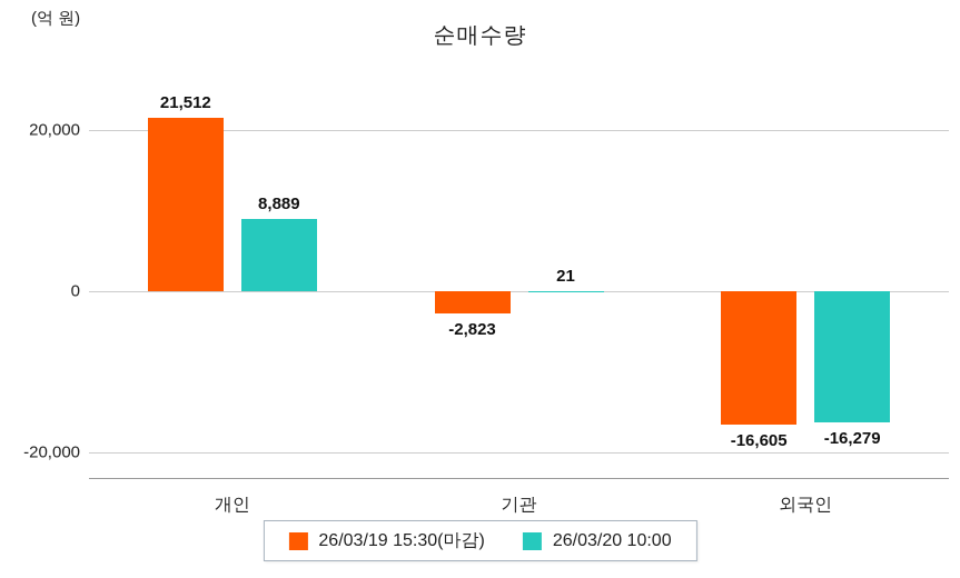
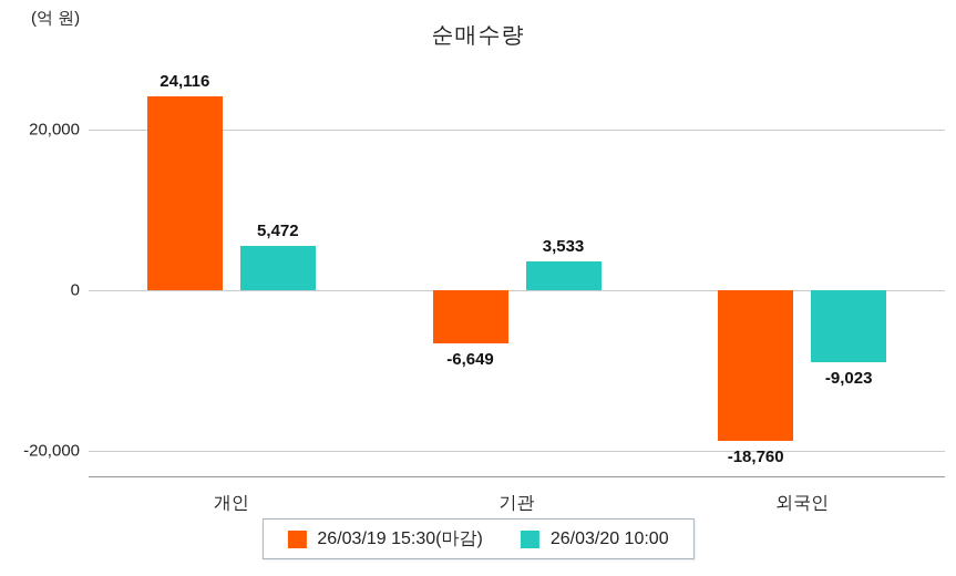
26/03/19 15:30(마감)/개인: 21,512 -> 24,116
26/03/20 10:00/개인: 8,889 -> 5,472
26/03/19 15:30(마감)/기관: -2,823 -> -6,649
26/03/20 10:00/기관: 21 -> 3,533
26/03/19 15:30(마감)/외국인: -16,605 -> -18,760
26/03/20 10:00/외국인: -16,279 -> -9,023
